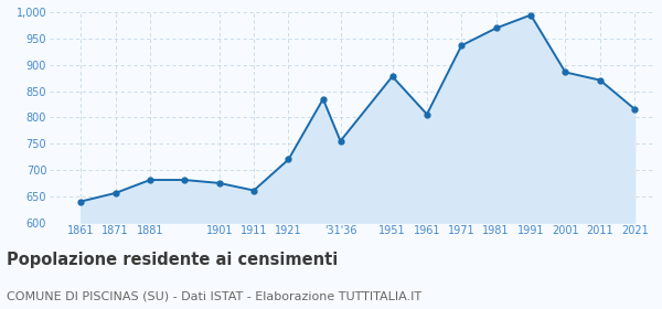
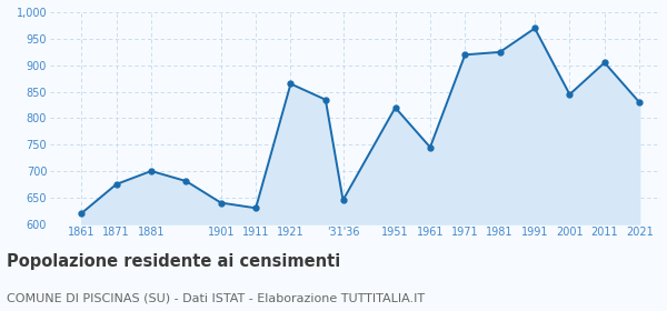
1861: 640 -> 620
1871: 656 -> 675
1881: 681 -> 700
1901: 675 -> 640
1911: 661 -> 630
1921: 720 -> 865
'31'36: 755 -> 645
1951: 878 -> 820
1961: 806 -> 745
1971: 937 -> 920
1981: 970 -> 925
1991: 995 -> 970
2001: 886 -> 845
2011: 871 -> 905
2021: 816 -> 830
